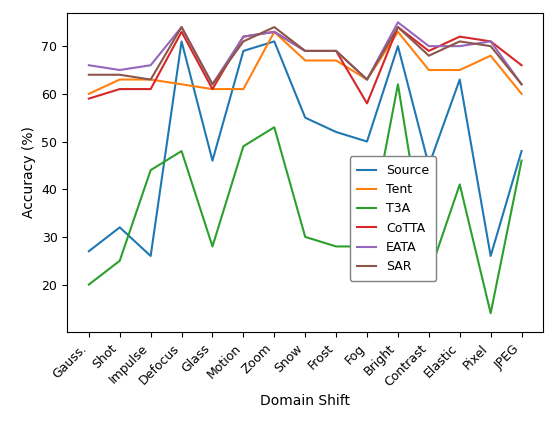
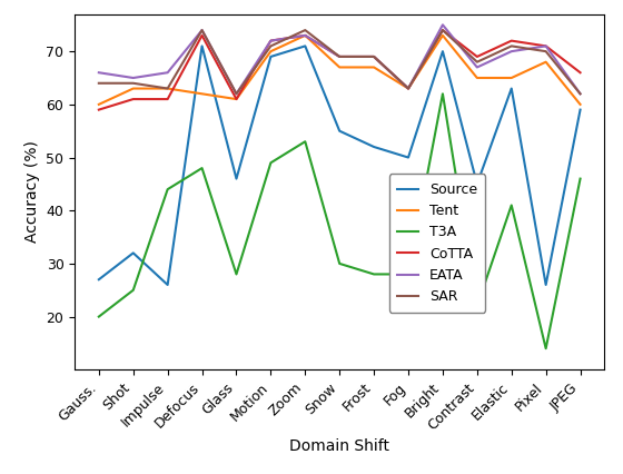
Tent/Motion: 61 -> 70
CoTTA/Fog: 58 -> 63
EATA/Contrast: 70 -> 67
Source/JPEG: 48 -> 59
